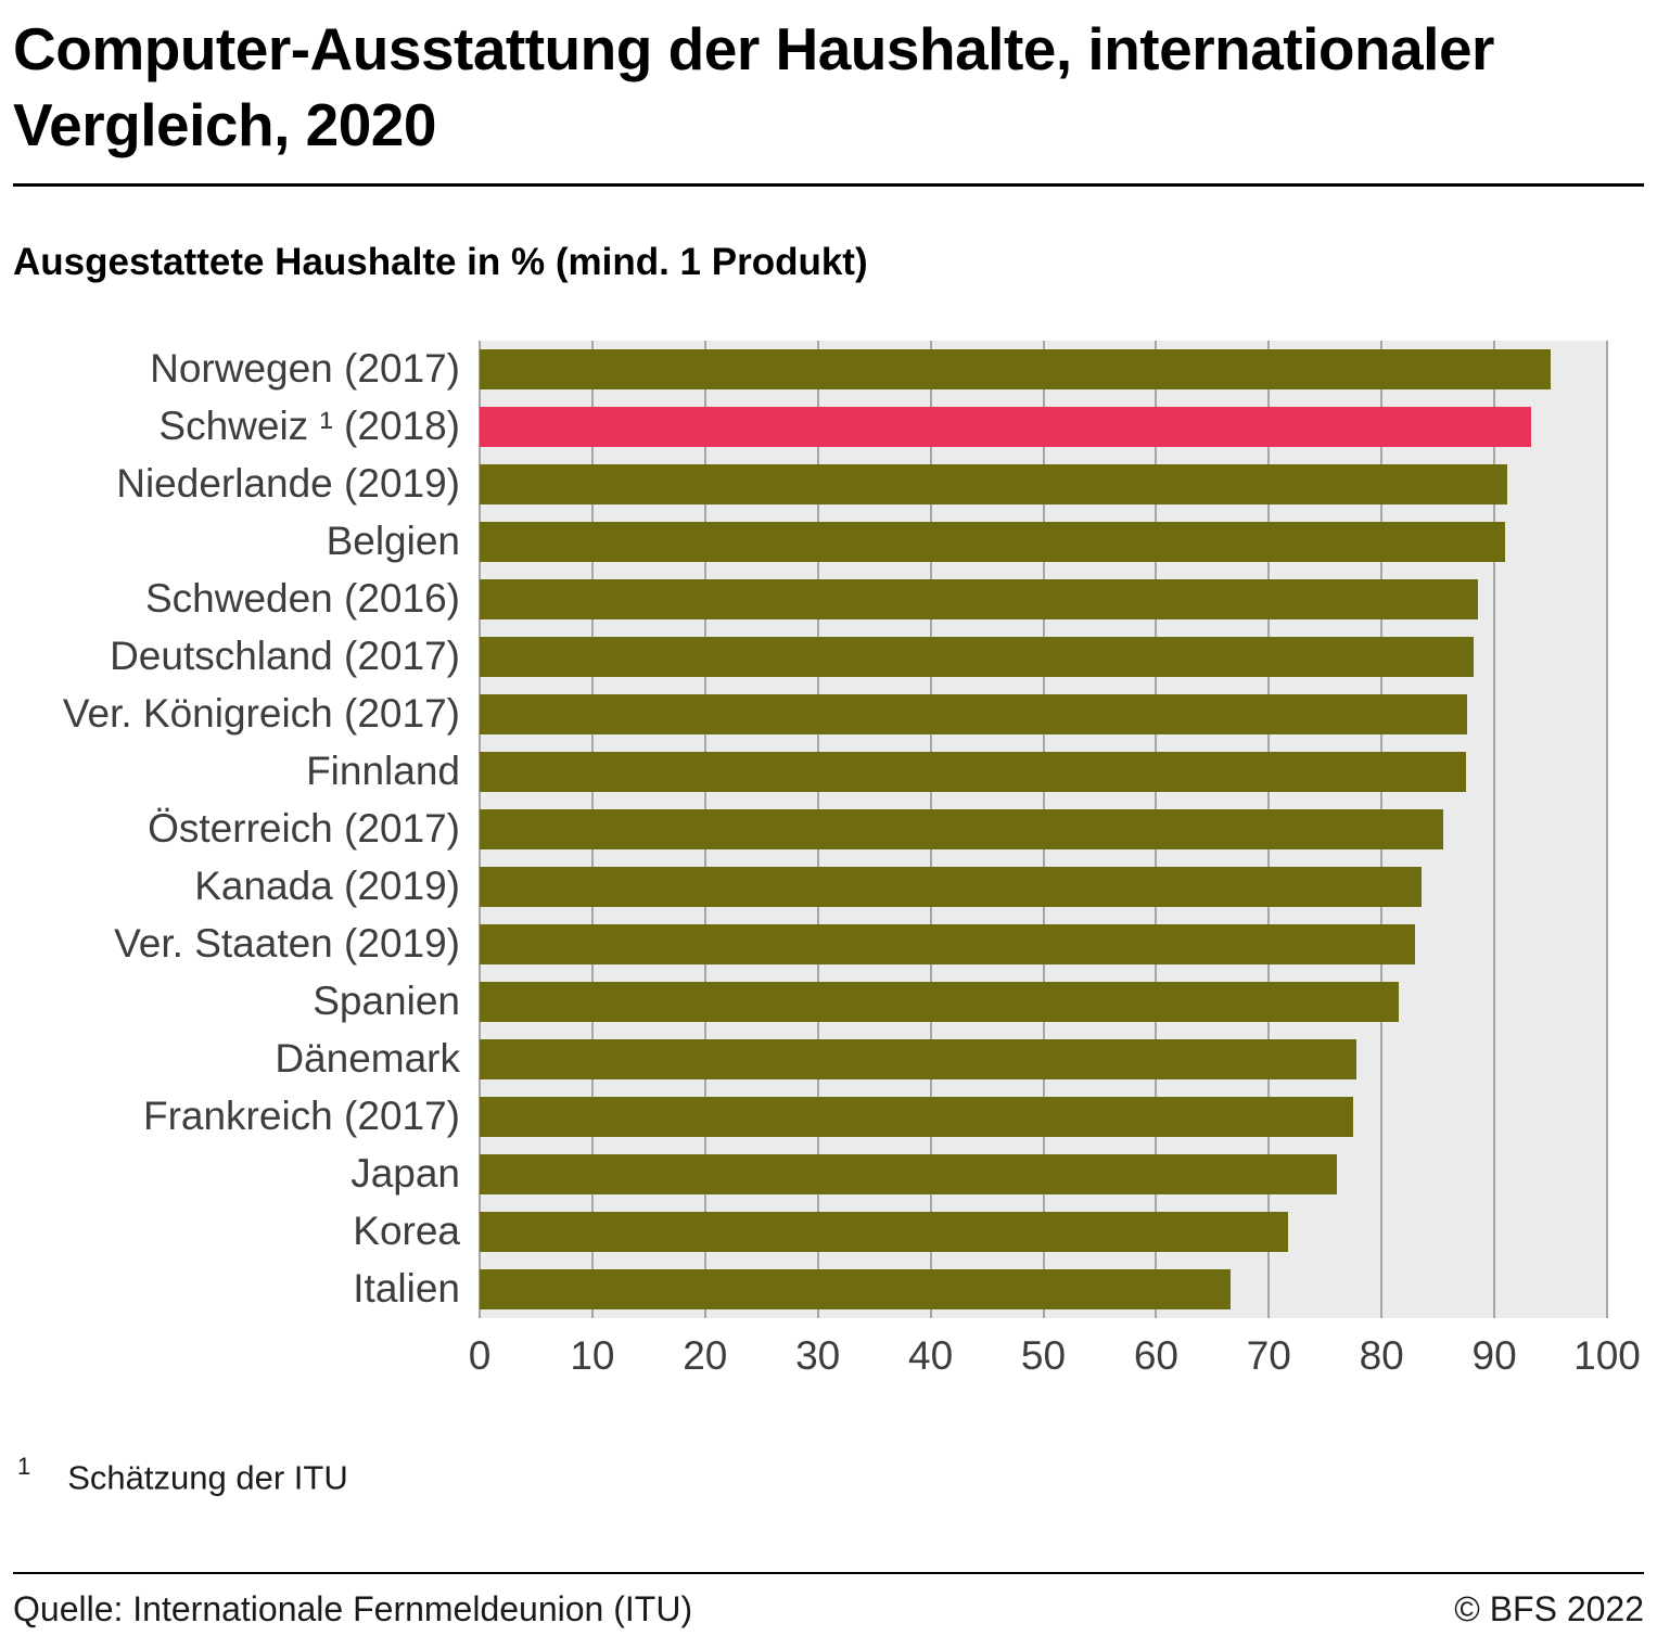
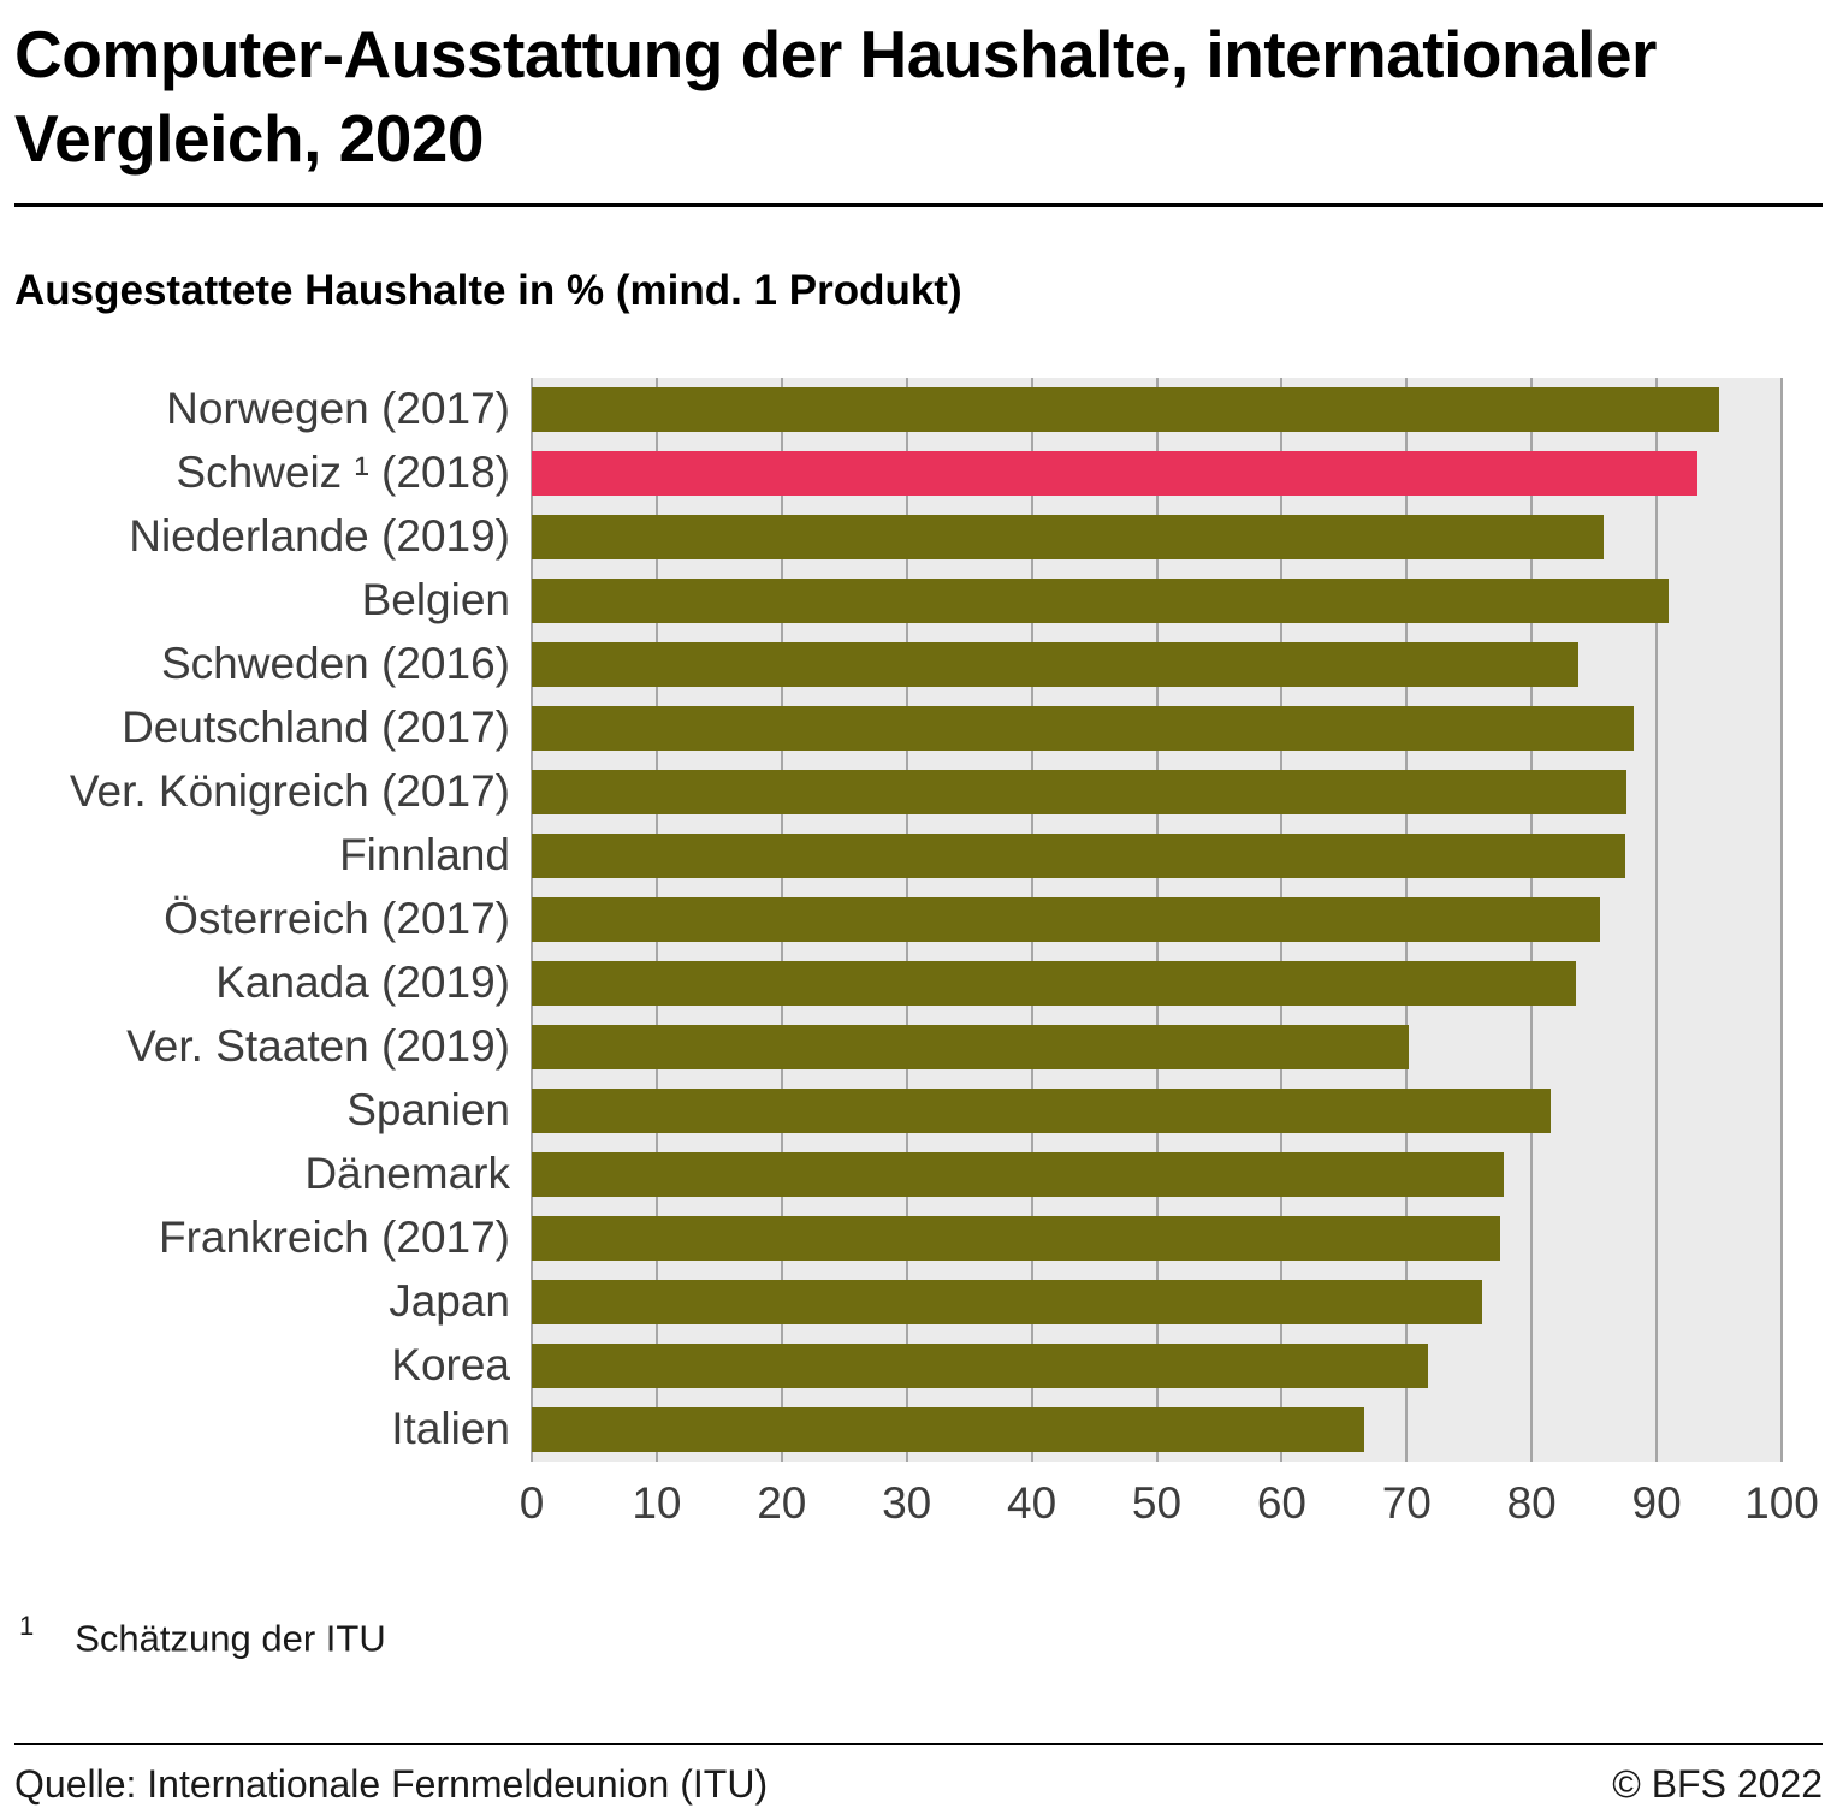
Niederlande (2019): 91.1 -> 85.8
Schweden (2016): 88.5 -> 83.7
Ver. Staaten (2019): 83.0 -> 70.2
